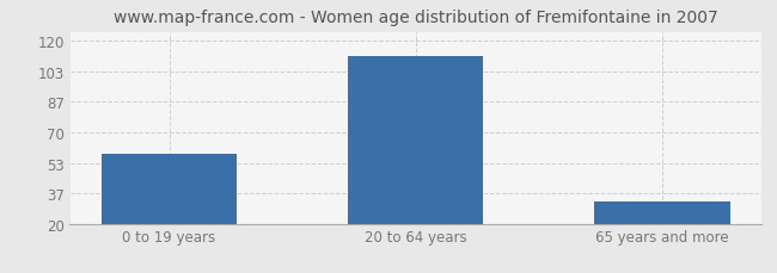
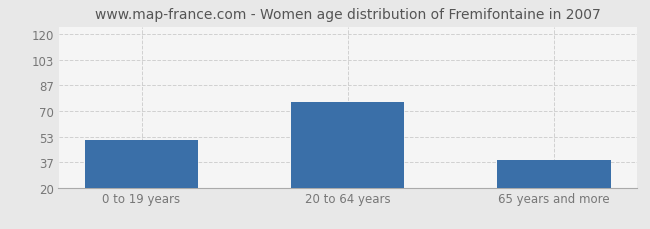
0 to 19 years: 58 -> 51
20 to 64 years: 112 -> 76
65 years and more: 32 -> 38
